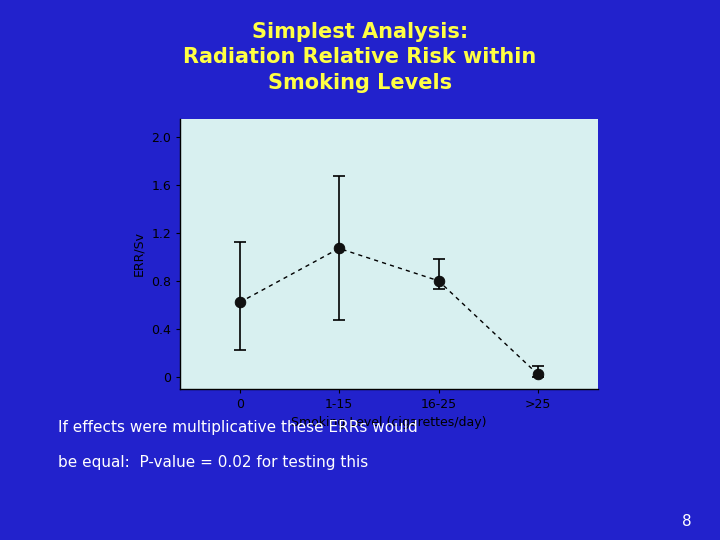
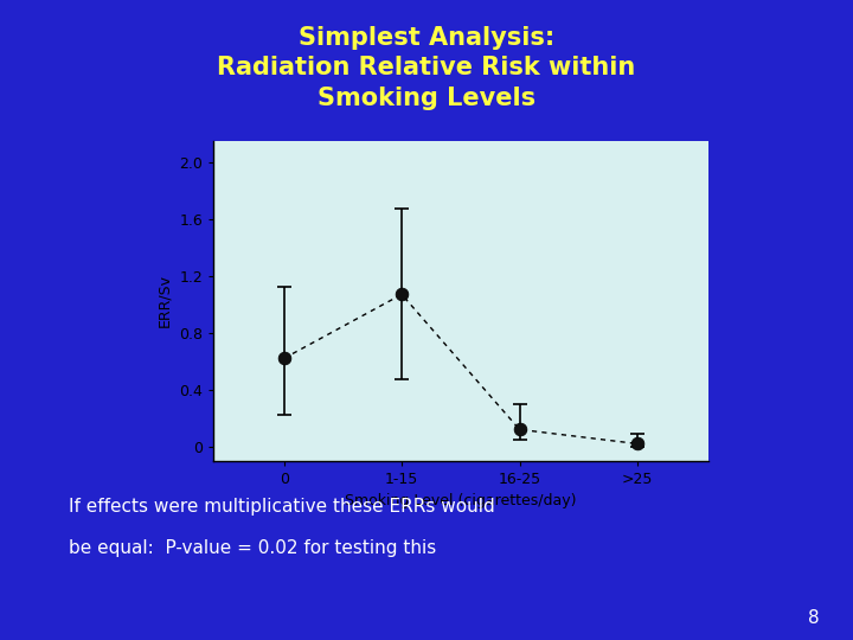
16-25: 0.80 -> 0.12
